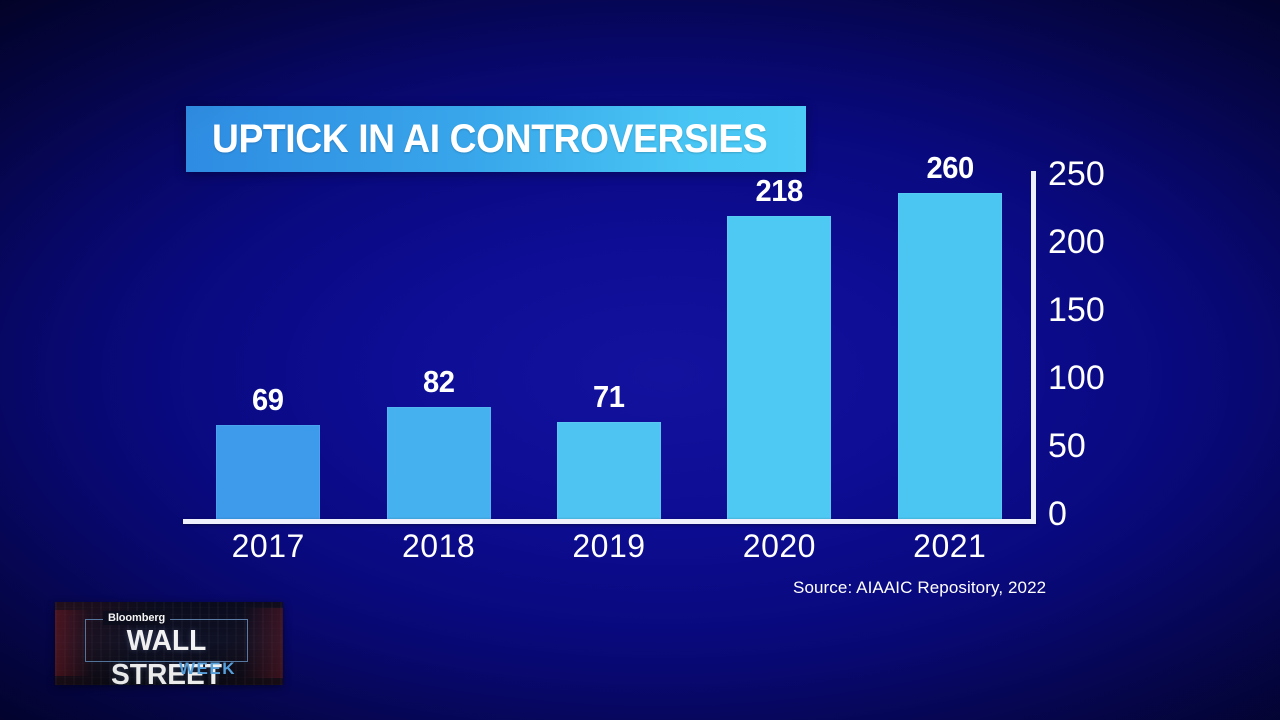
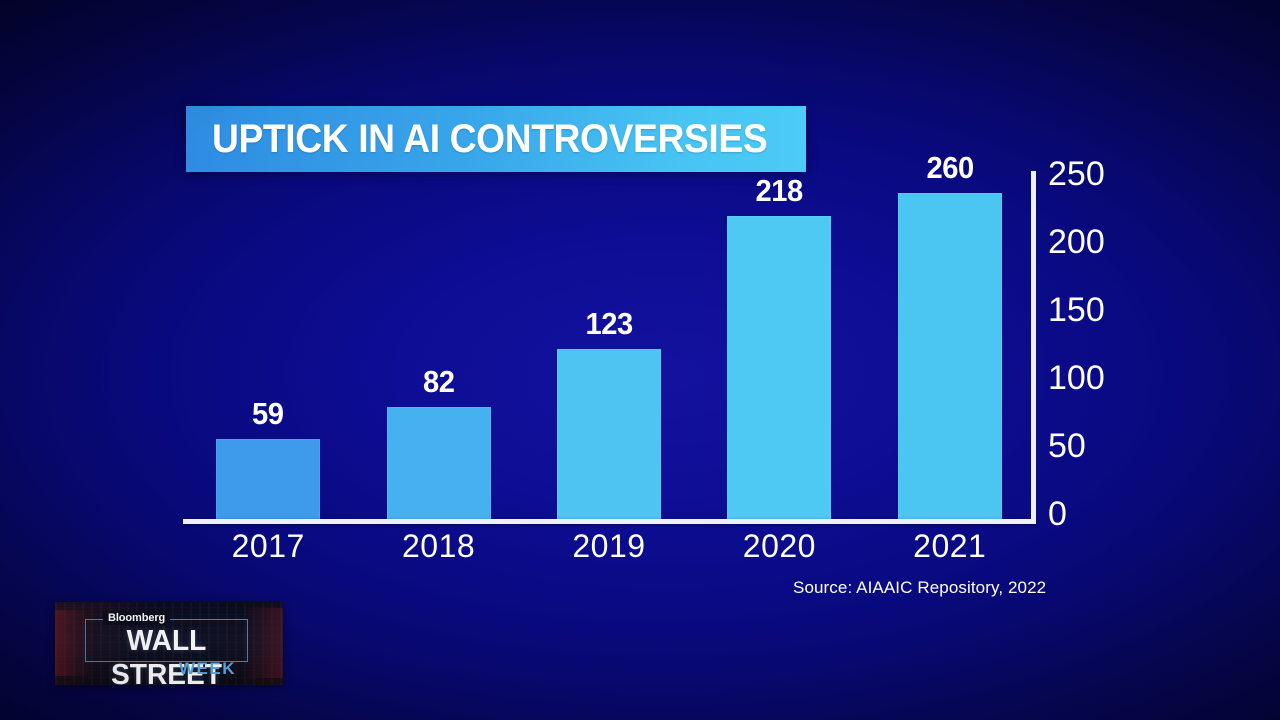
2017: 69 -> 59
2019: 71 -> 123
